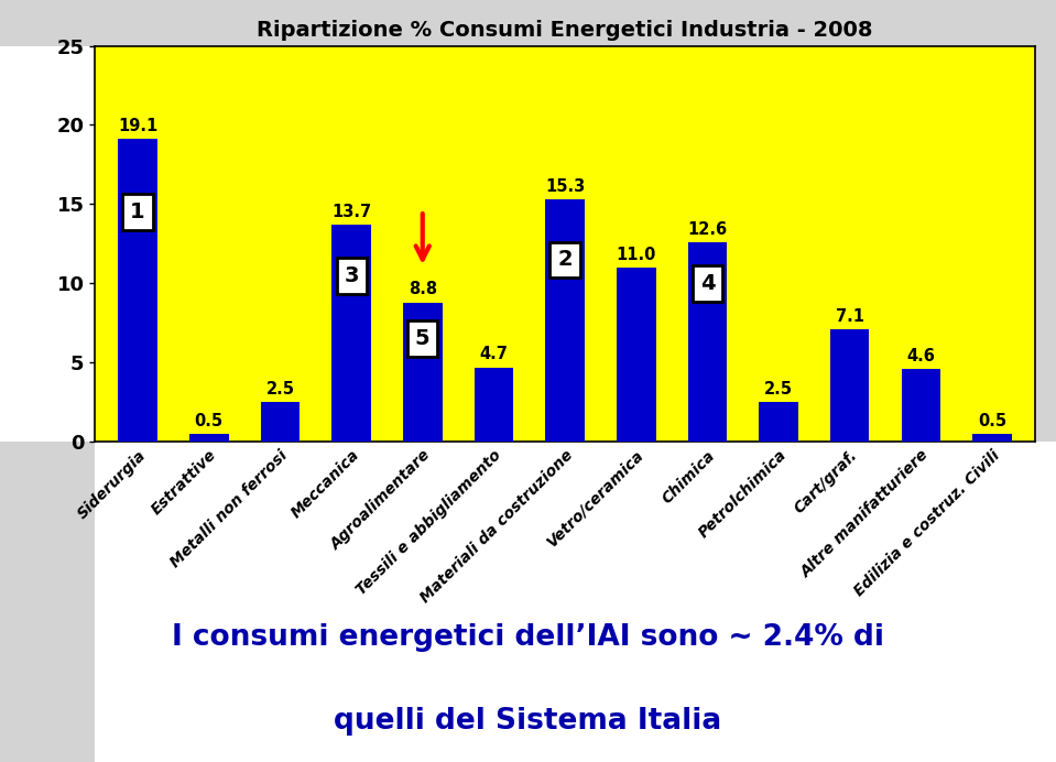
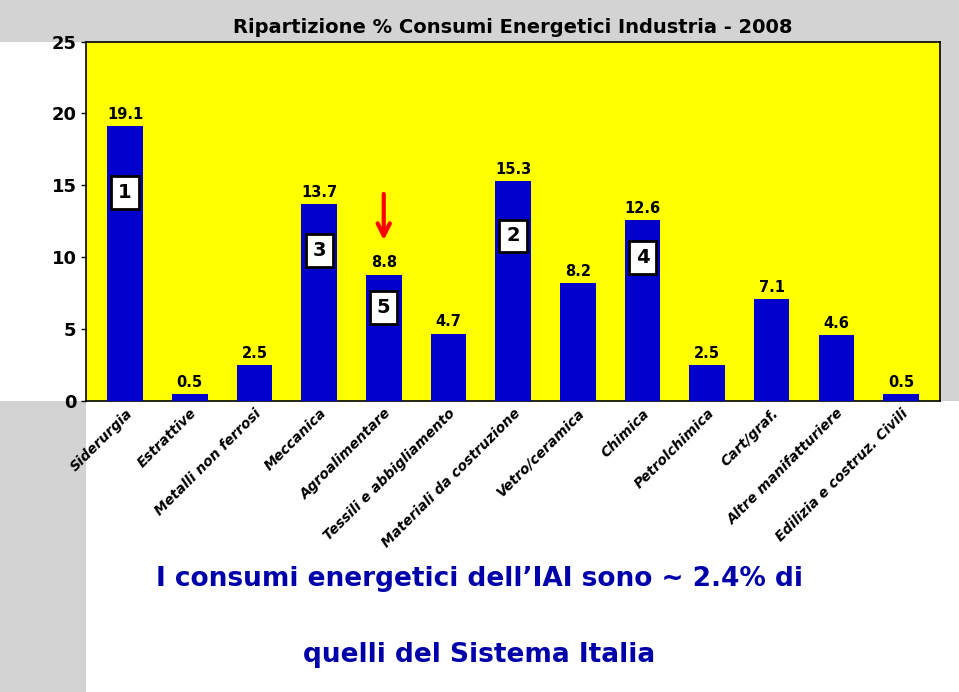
Vetro/ceramica: 11.0 -> 8.2
